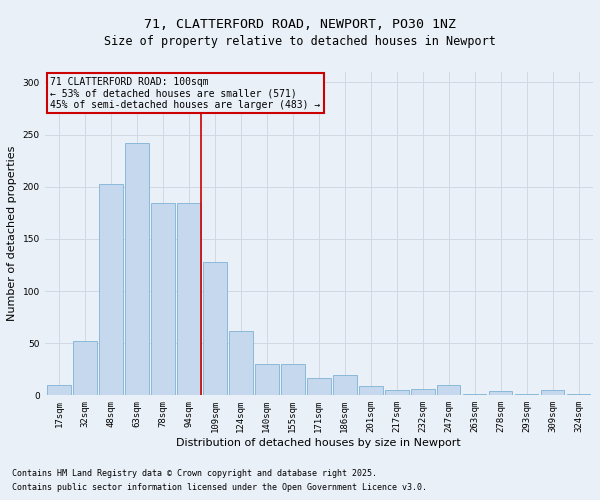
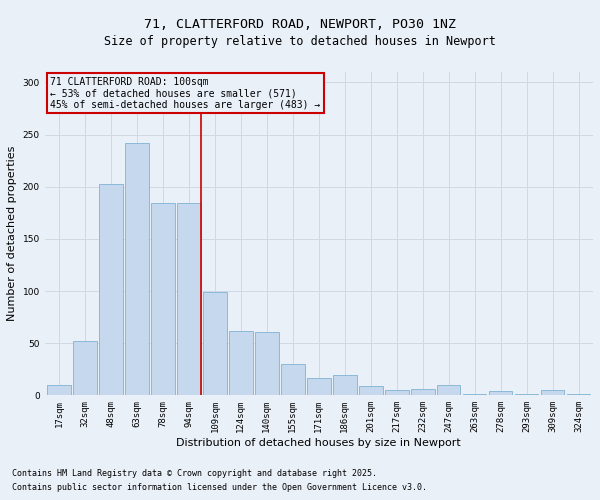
109sqm: 128 -> 99
140sqm: 30 -> 61
